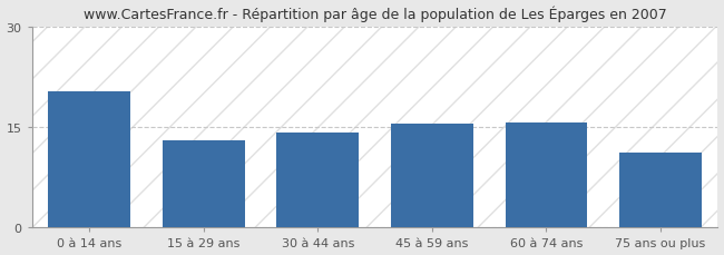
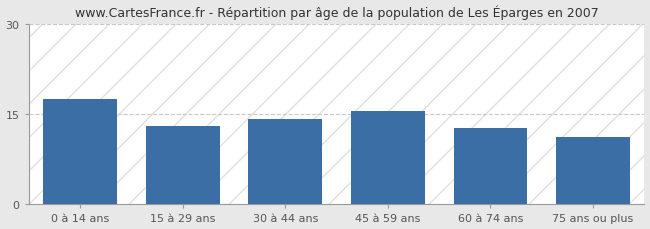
0 à 14 ans: 20.4 -> 17.5
60 à 74 ans: 15.8 -> 12.7
